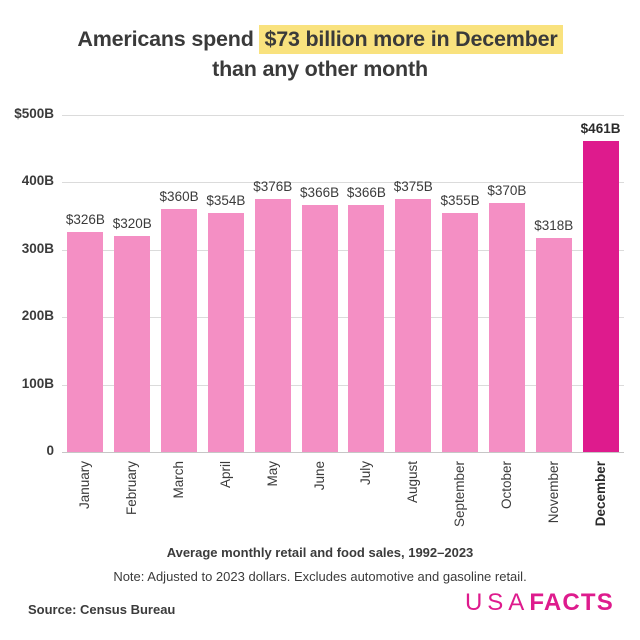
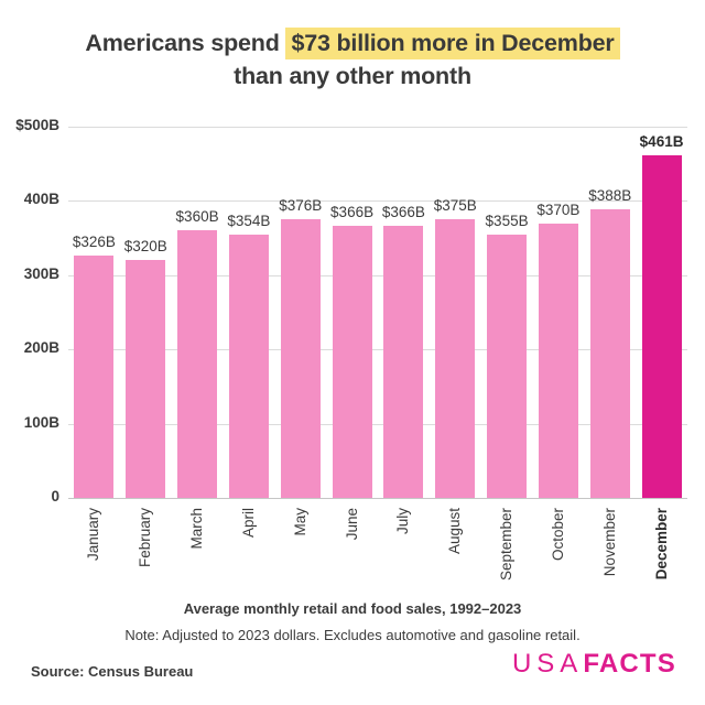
November: $318B -> $388B
